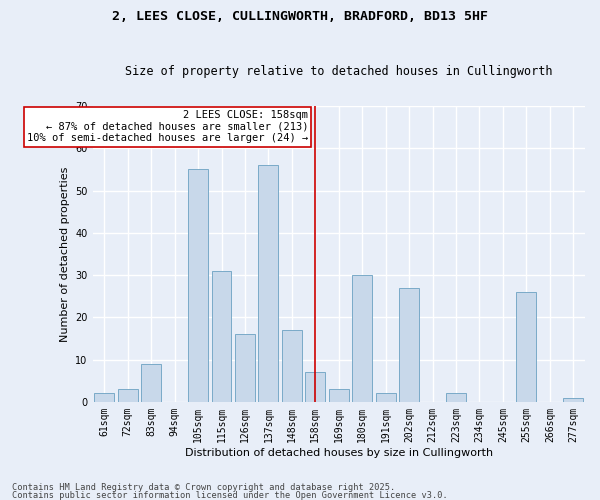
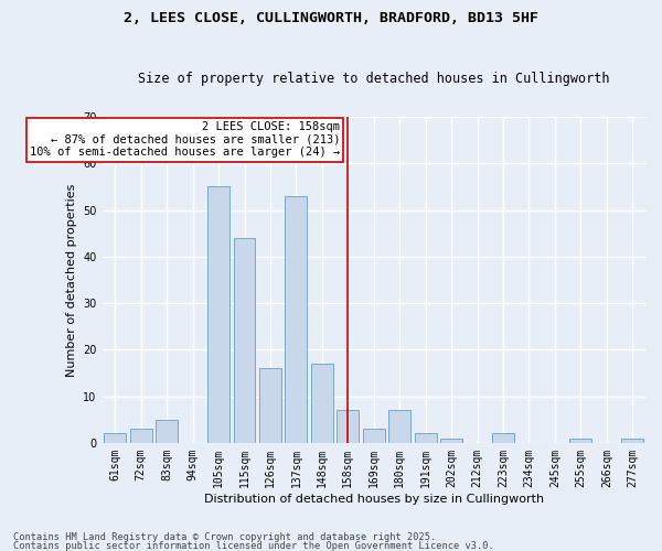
83sqm: 9 -> 5
115sqm: 31 -> 44
137sqm: 56 -> 53
180sqm: 30 -> 7
202sqm: 27 -> 1
255sqm: 26 -> 1
